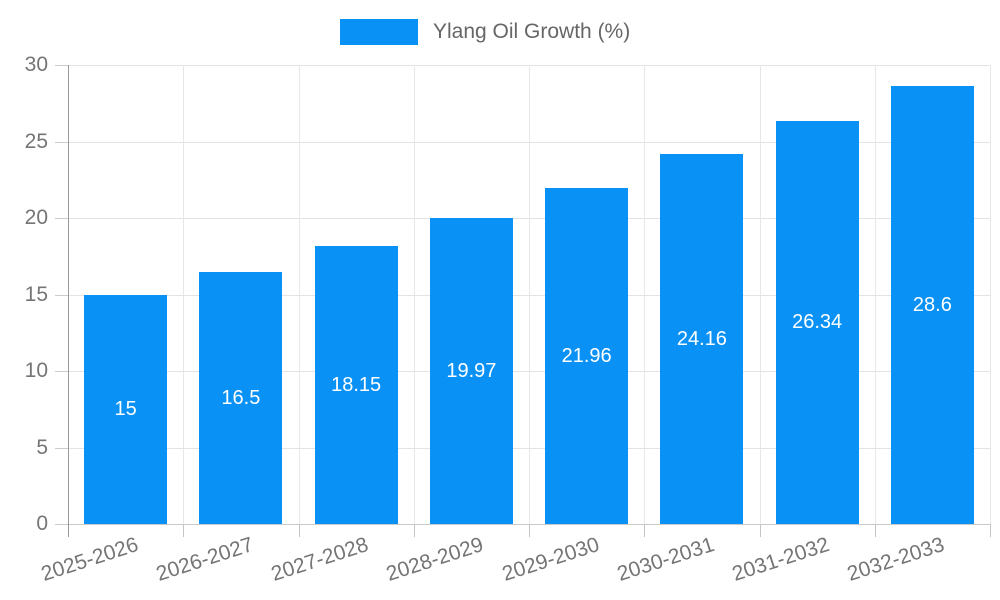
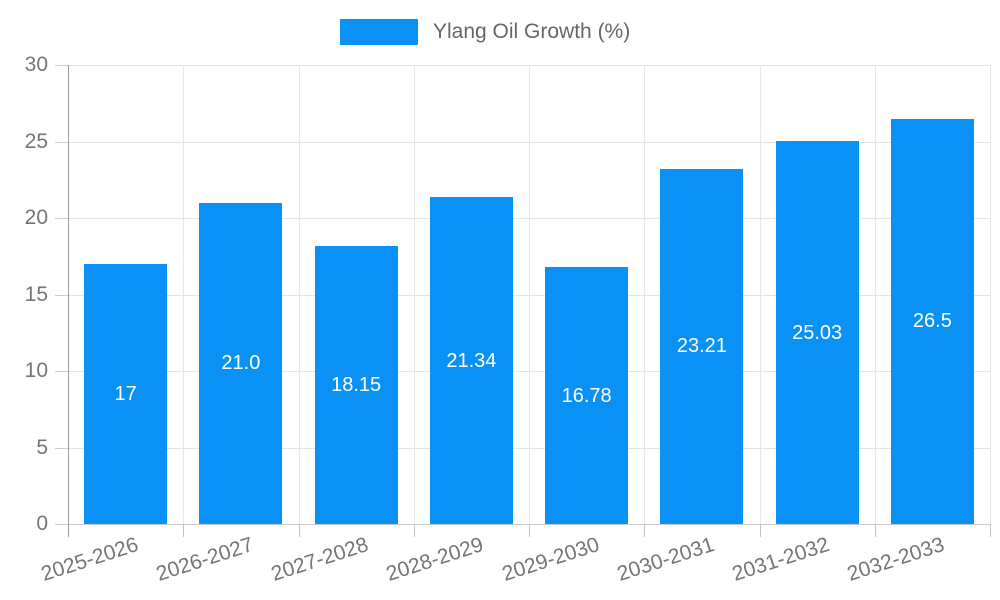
2025-2026: 15 -> 17
2026-2027: 16.5 -> 21.0
2028-2029: 19.97 -> 21.34
2029-2030: 21.96 -> 16.78
2030-2031: 24.16 -> 23.21
2031-2032: 26.34 -> 25.03
2032-2033: 28.6 -> 26.5
